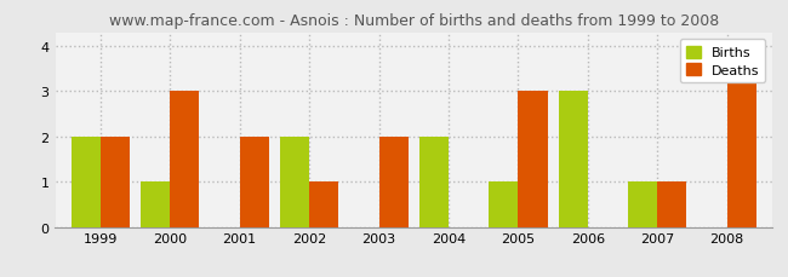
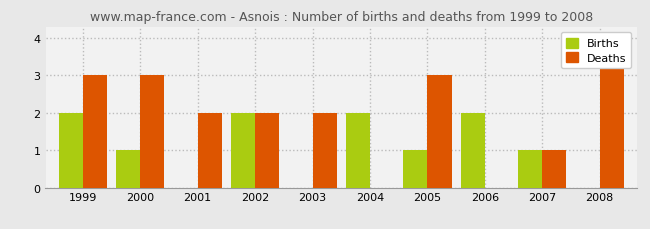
Deaths/1999: 2 -> 3
Deaths/2002: 1 -> 2
Births/2006: 3 -> 2
